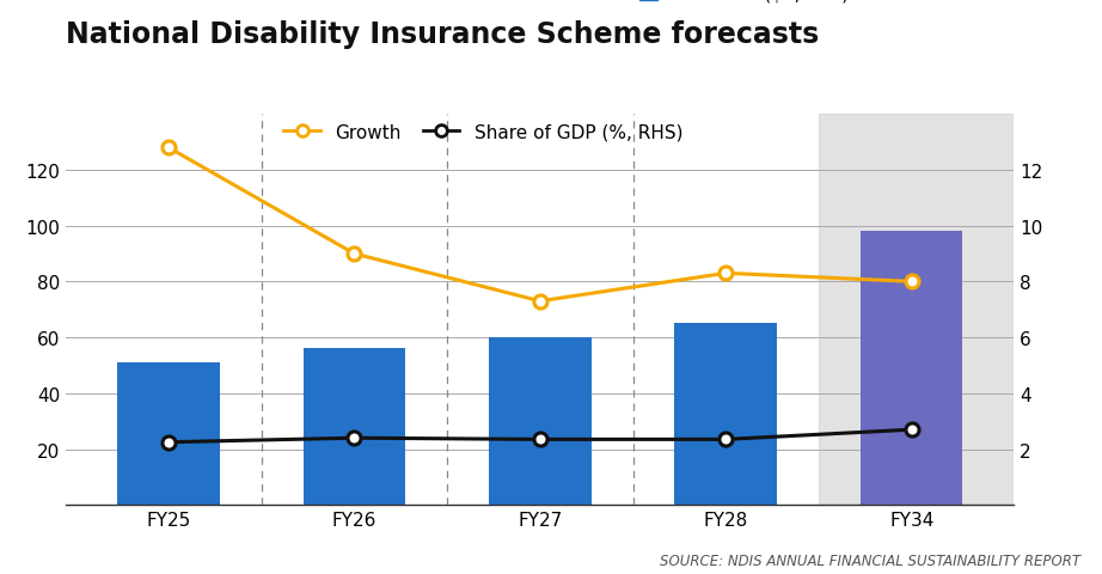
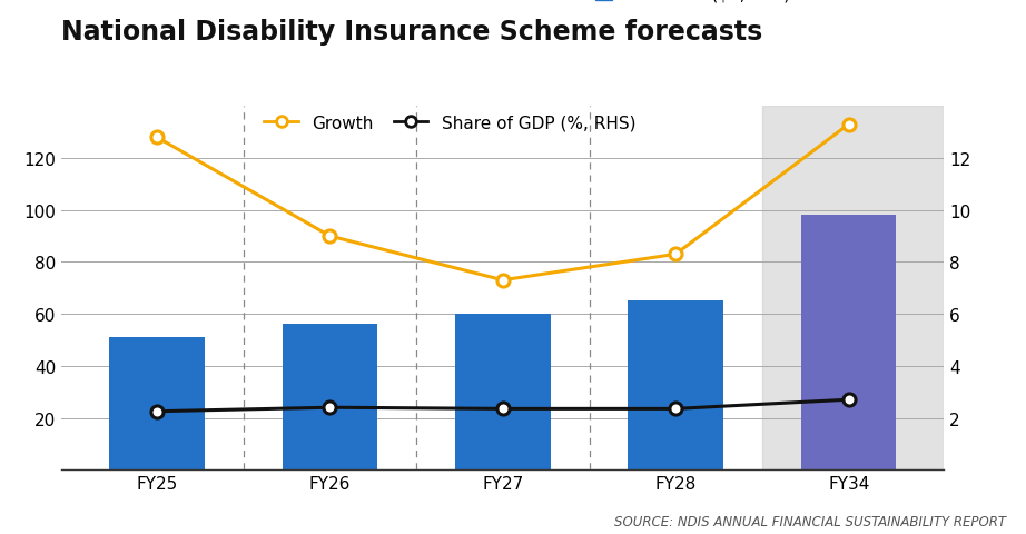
Growth/FY34: 80 -> 133
